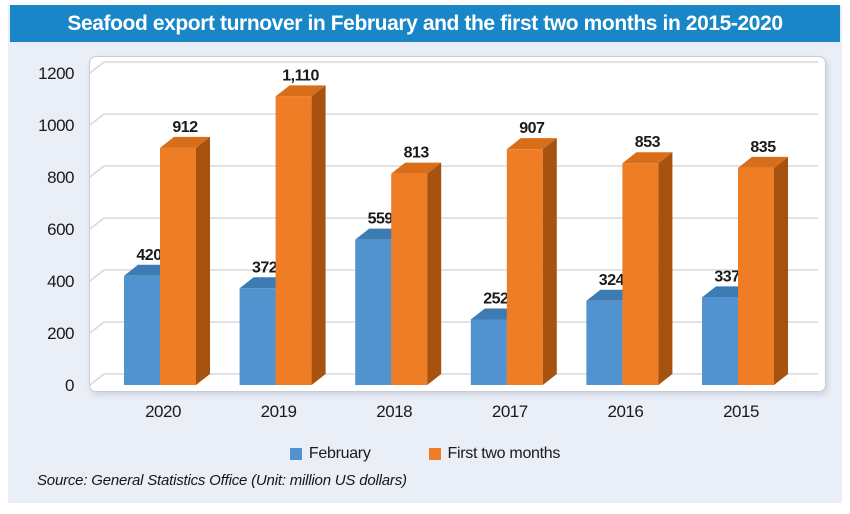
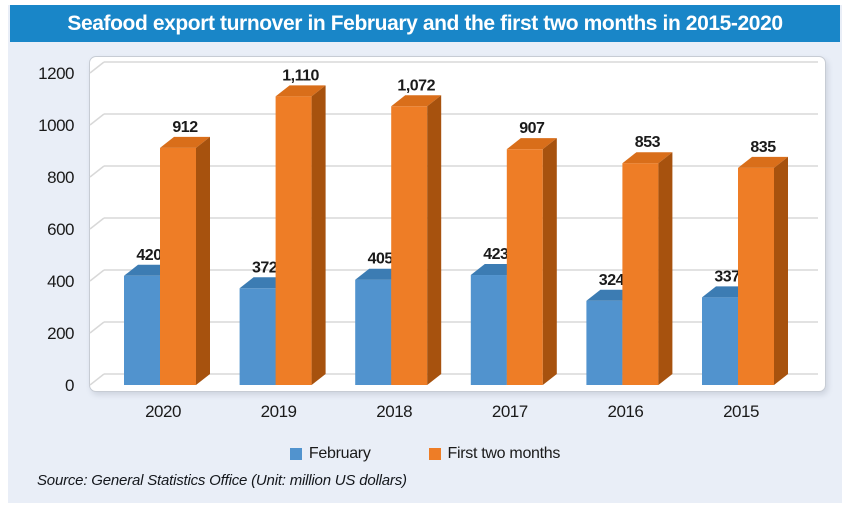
February/2018: 559 -> 405
First two months/2018: 813 -> 1,072
February/2017: 252 -> 423
